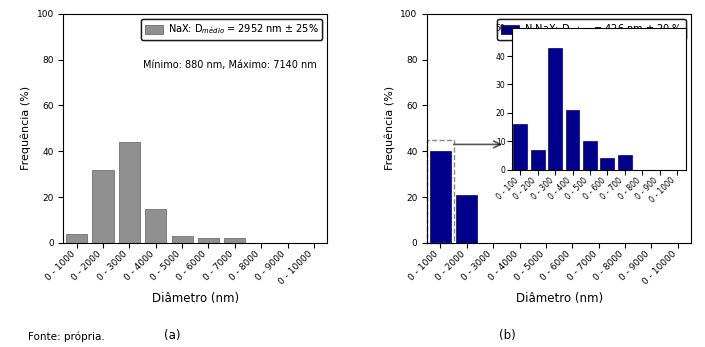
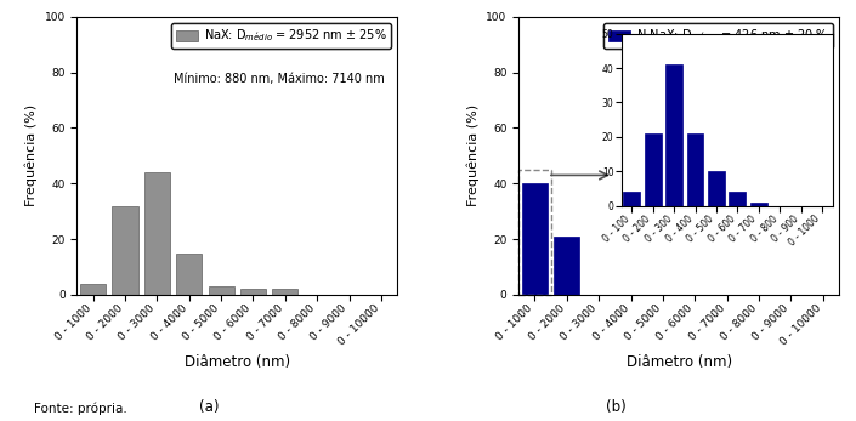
0 - 100: 16 -> 4
0 - 200: 7 -> 21
0 - 300: 43 -> 41
0 - 700: 5 -> 1
